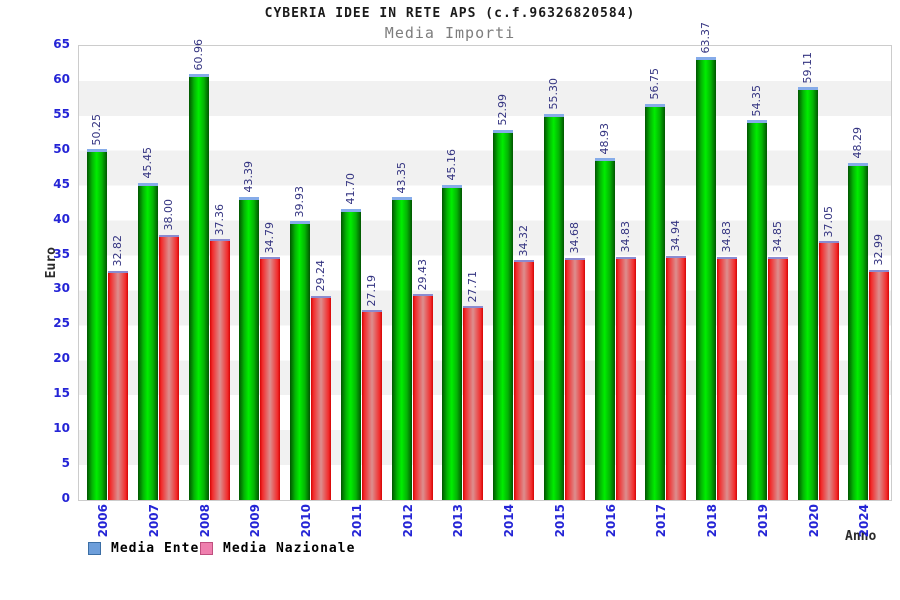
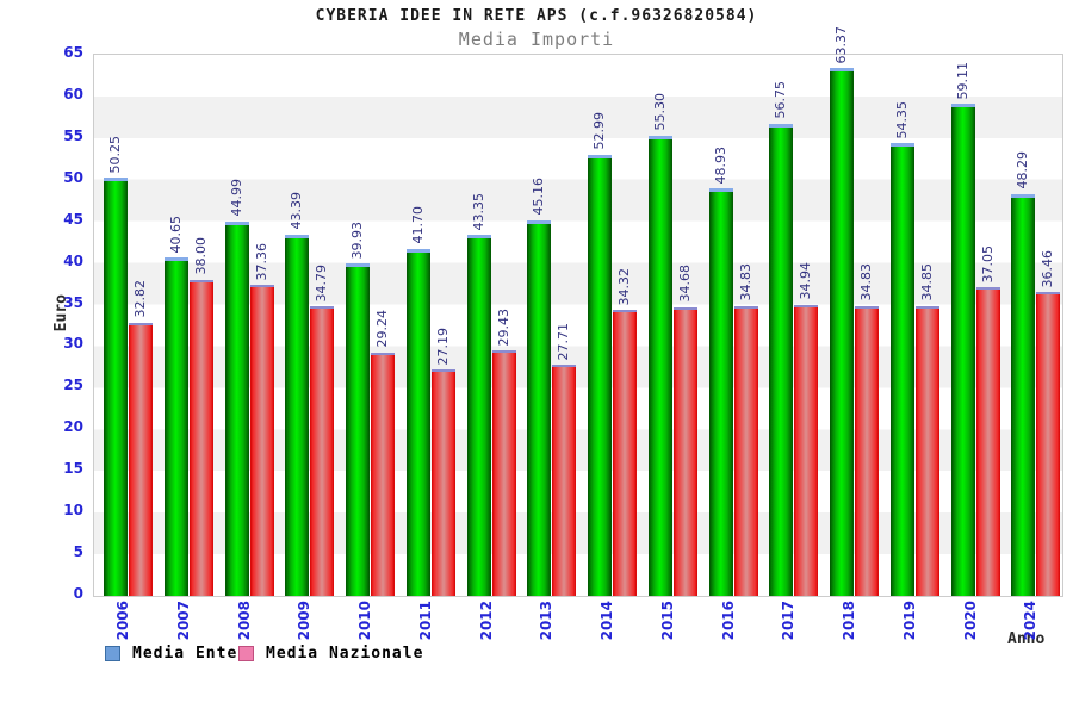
Media Ente/2007: 45.45 -> 40.65
Media Ente/2008: 60.96 -> 44.99
Media Nazionale/2024: 32.99 -> 36.46
